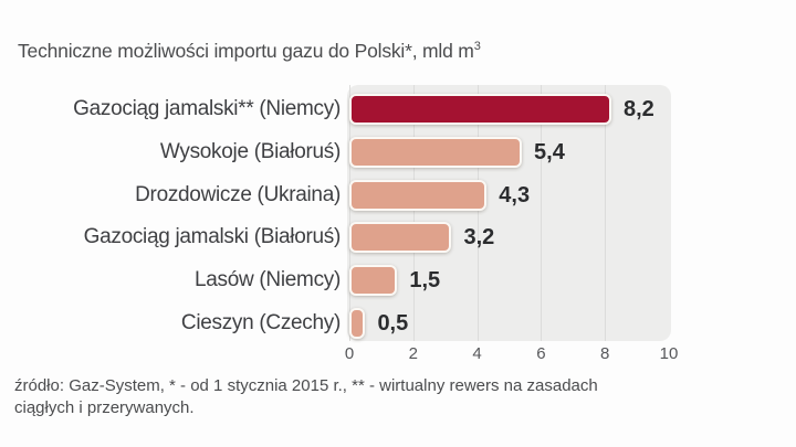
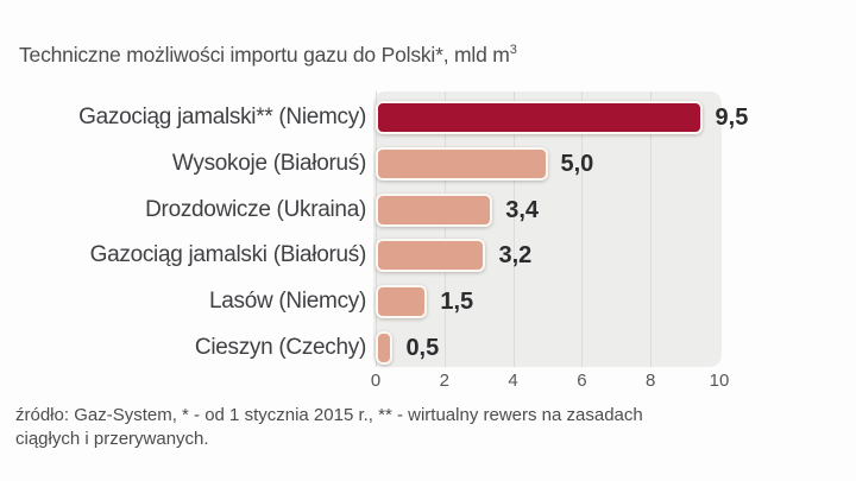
Gazociąg jamalski** (Niemcy): 8,2 -> 9,5
Wysokoje (Białoruś): 5,4 -> 5,0
Drozdowicze (Ukraina): 4,3 -> 3,4
